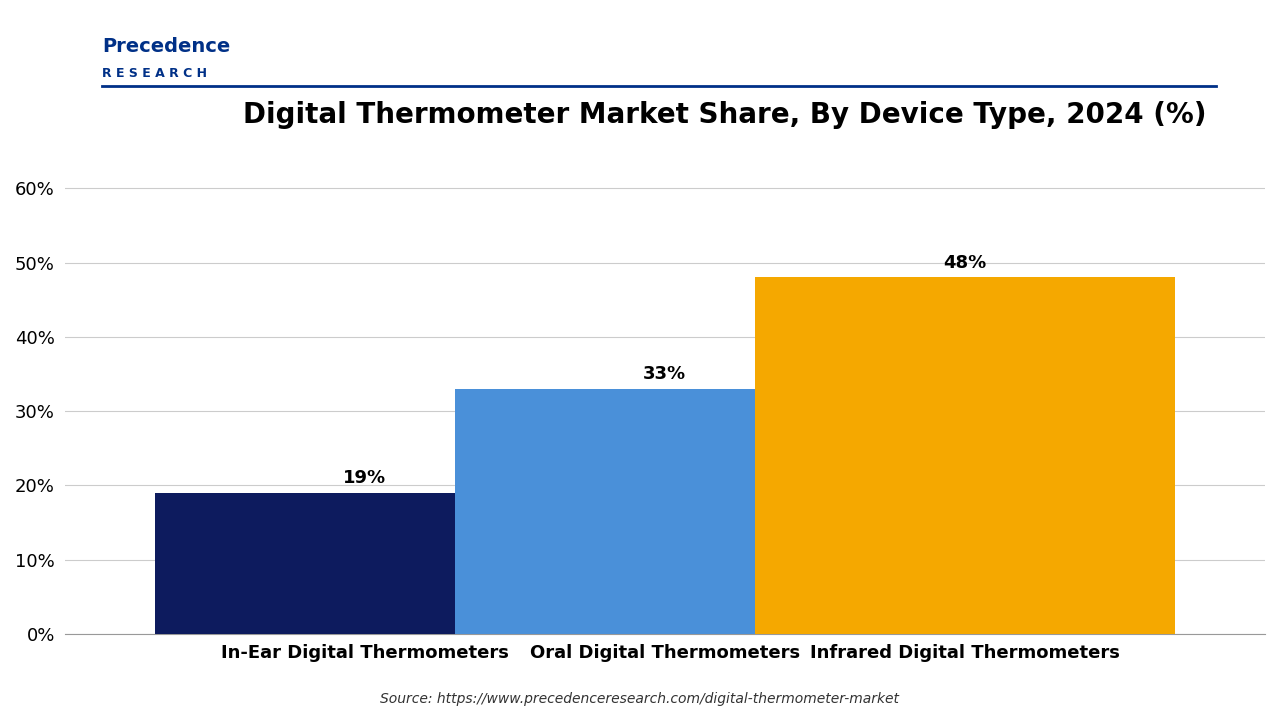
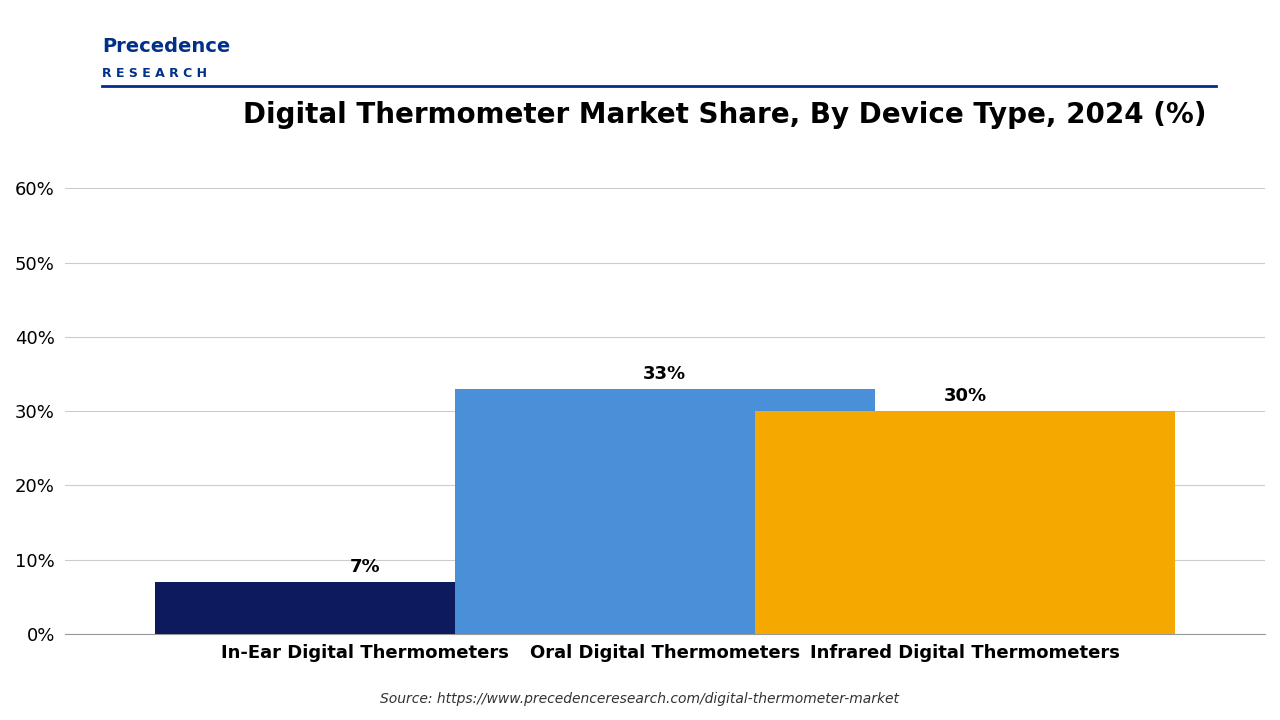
In-Ear Digital Thermometers: 19% -> 7%
Infrared Digital Thermometers: 48% -> 30%
